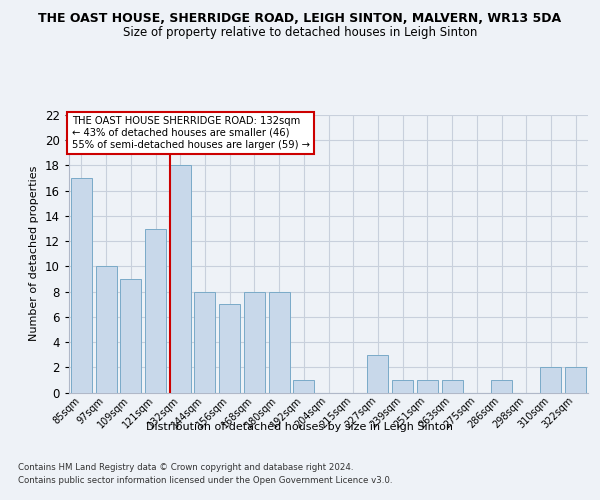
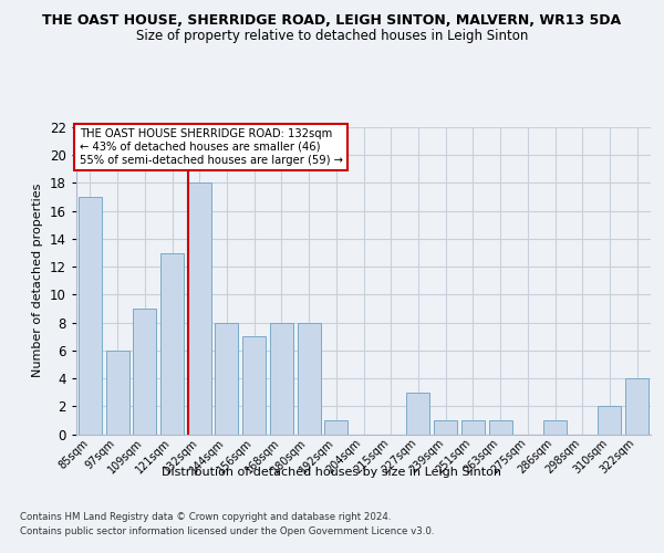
97sqm: 10 -> 6
322sqm: 2 -> 4
